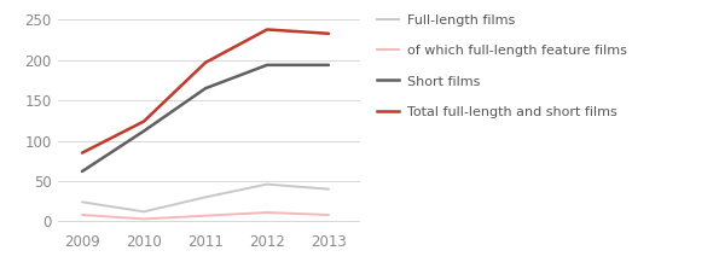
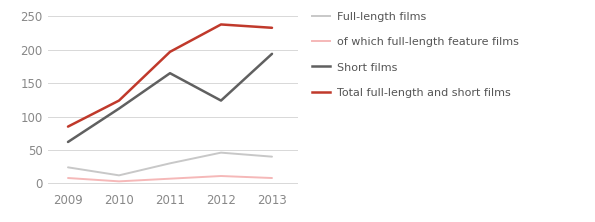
Short films/2012: 194 -> 124
